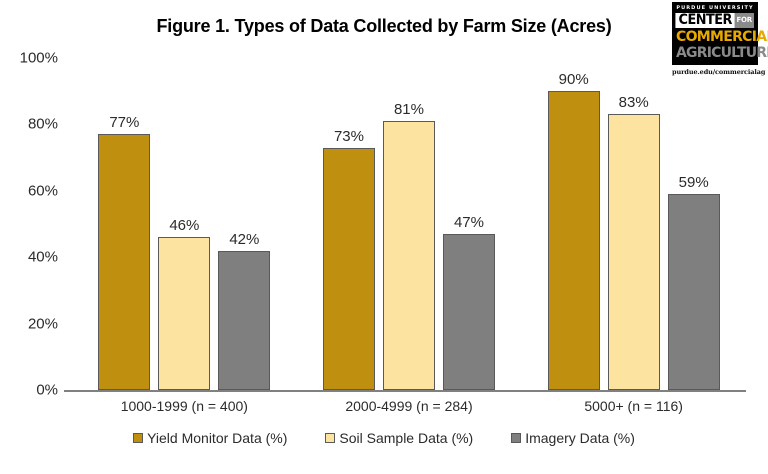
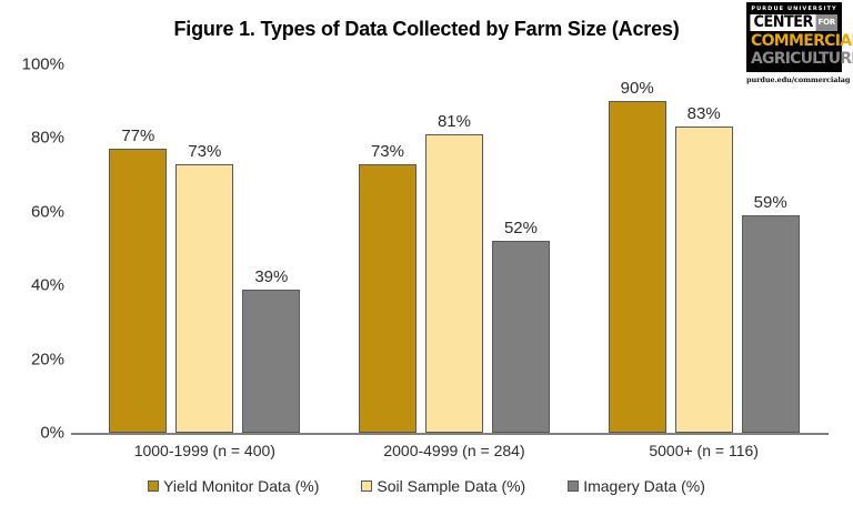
Soil Sample Data (%)/1000-1999 (n = 400): 46% -> 73%
Imagery Data (%)/1000-1999 (n = 400): 42% -> 39%
Imagery Data (%)/2000-4999 (n = 284): 47% -> 52%
